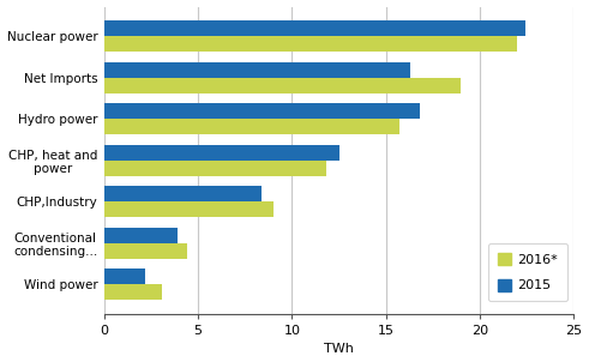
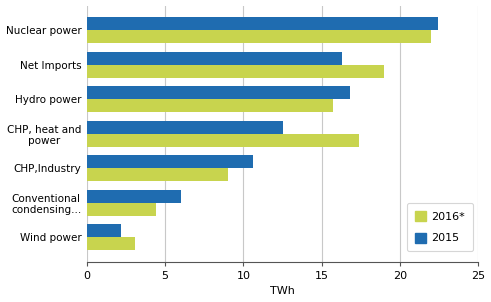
2016*/CHP, heat and power: 11.8 -> 17.4
2015/CHP,Industry: 8.4 -> 10.6
2015/Conventional condensing...: 3.9 -> 6.0
